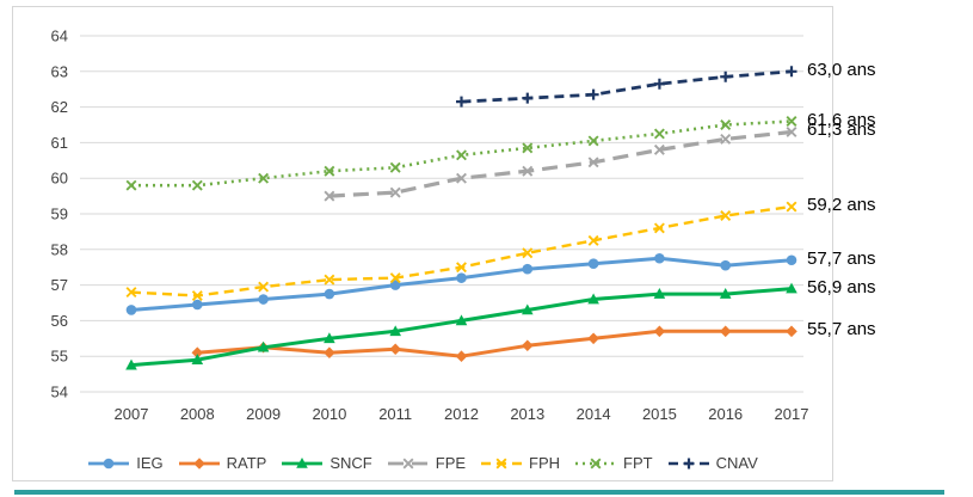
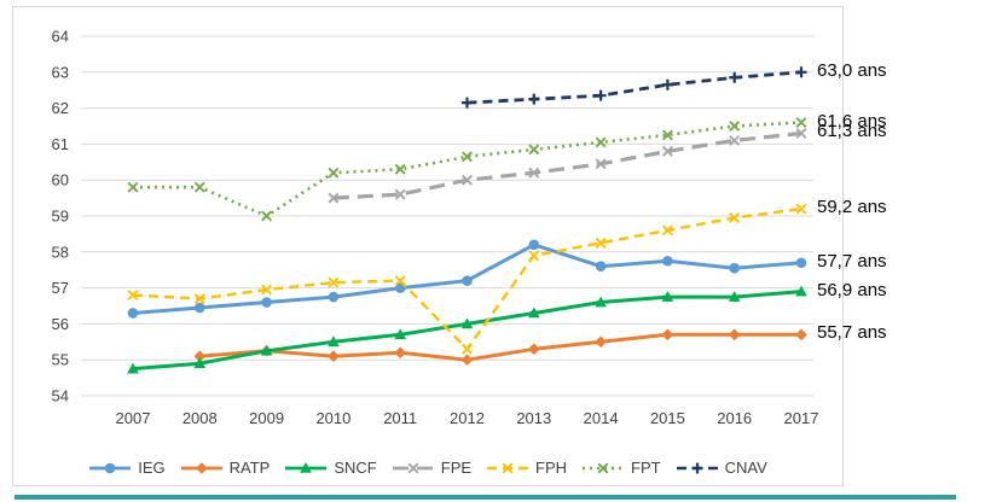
FPT/2009: 60.0 -> 59.0
FPH/2012: 57.5 -> 55.3
IEG/2013: 57.5 -> 58.2
